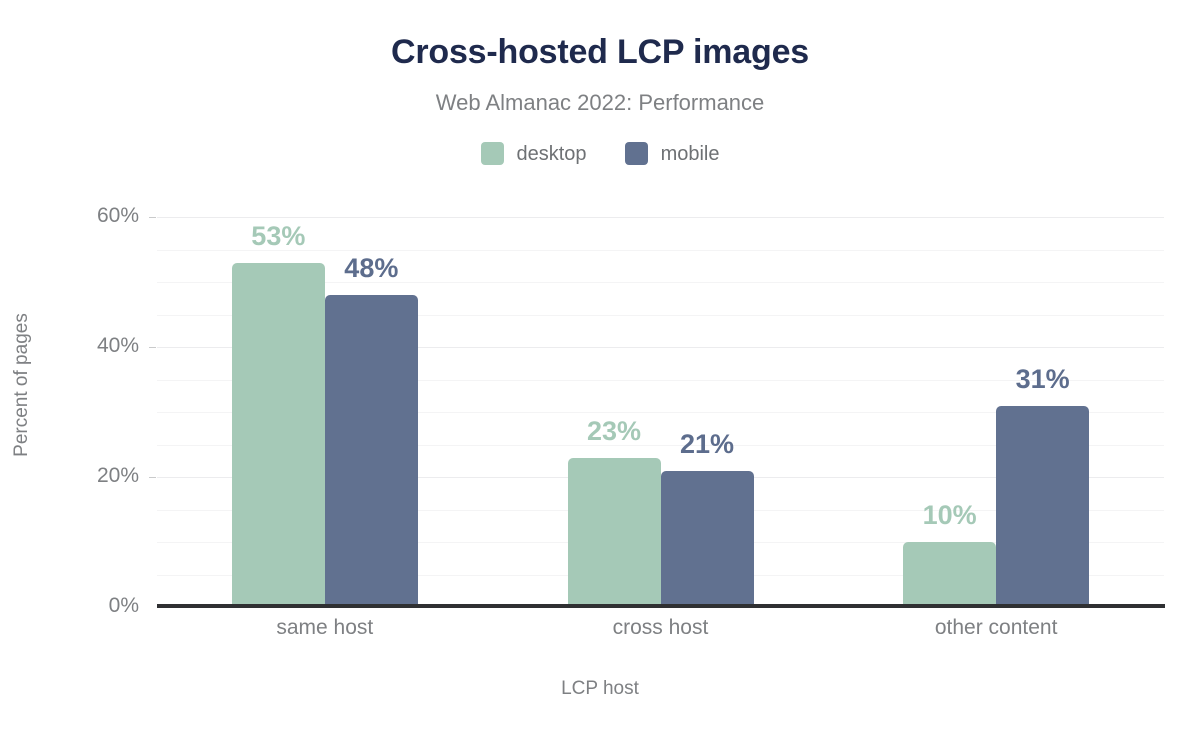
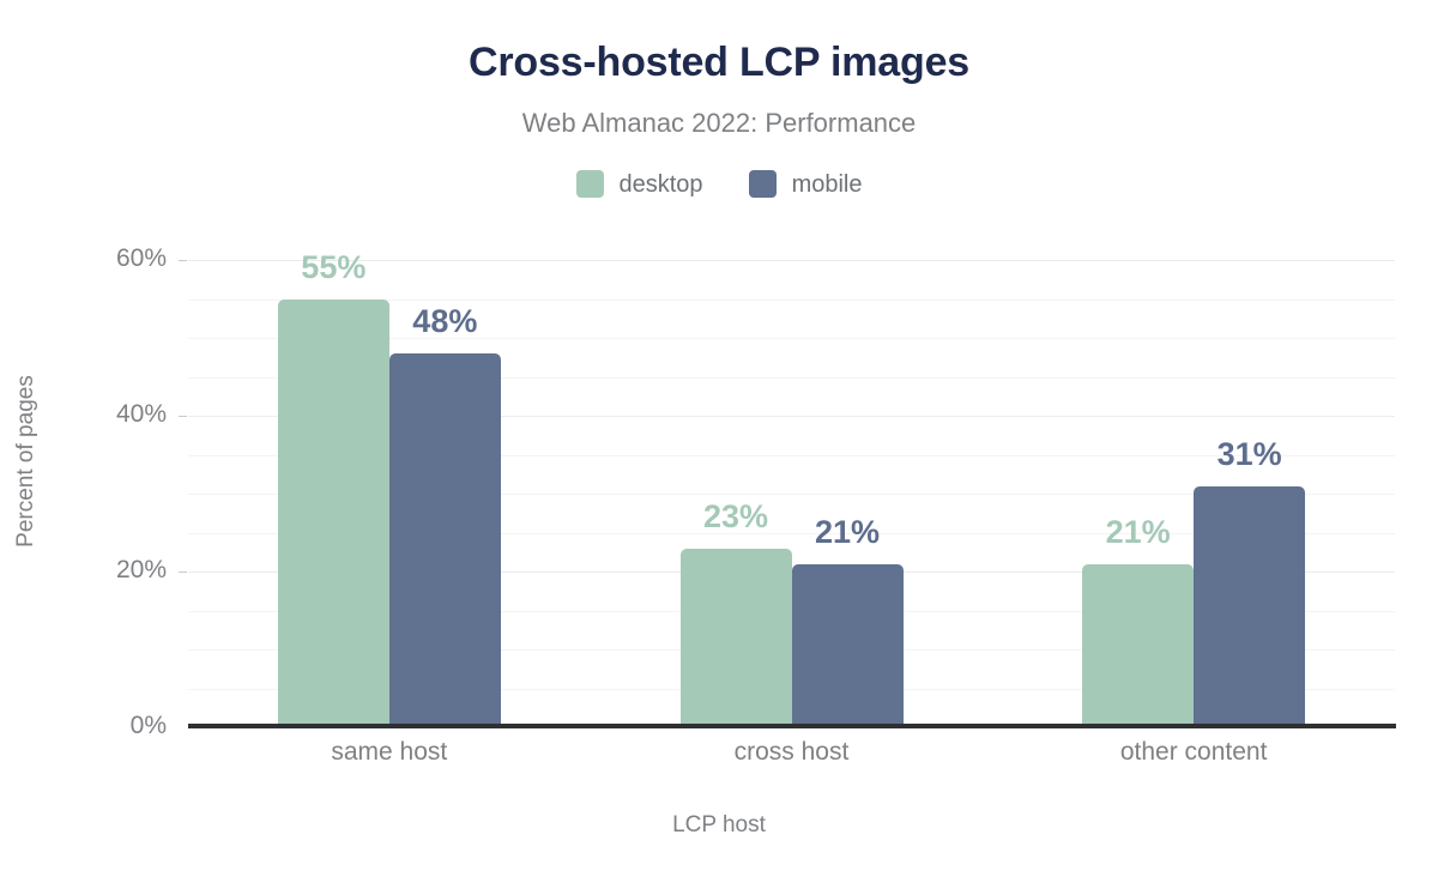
desktop/same host: 53% -> 55%
desktop/other content: 10% -> 21%
